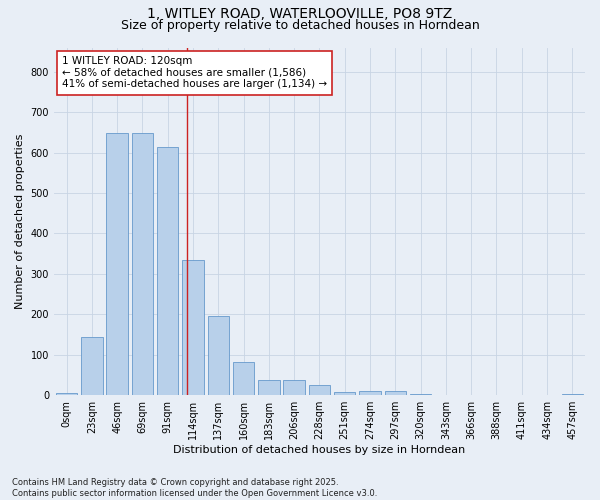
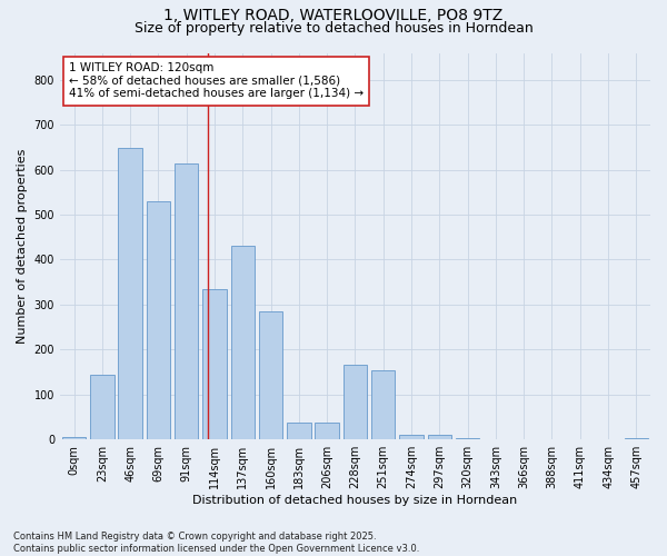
69sqm: 648 -> 530
137sqm: 197 -> 430
160sqm: 82 -> 285
228sqm: 25 -> 165
251sqm: 8 -> 155
